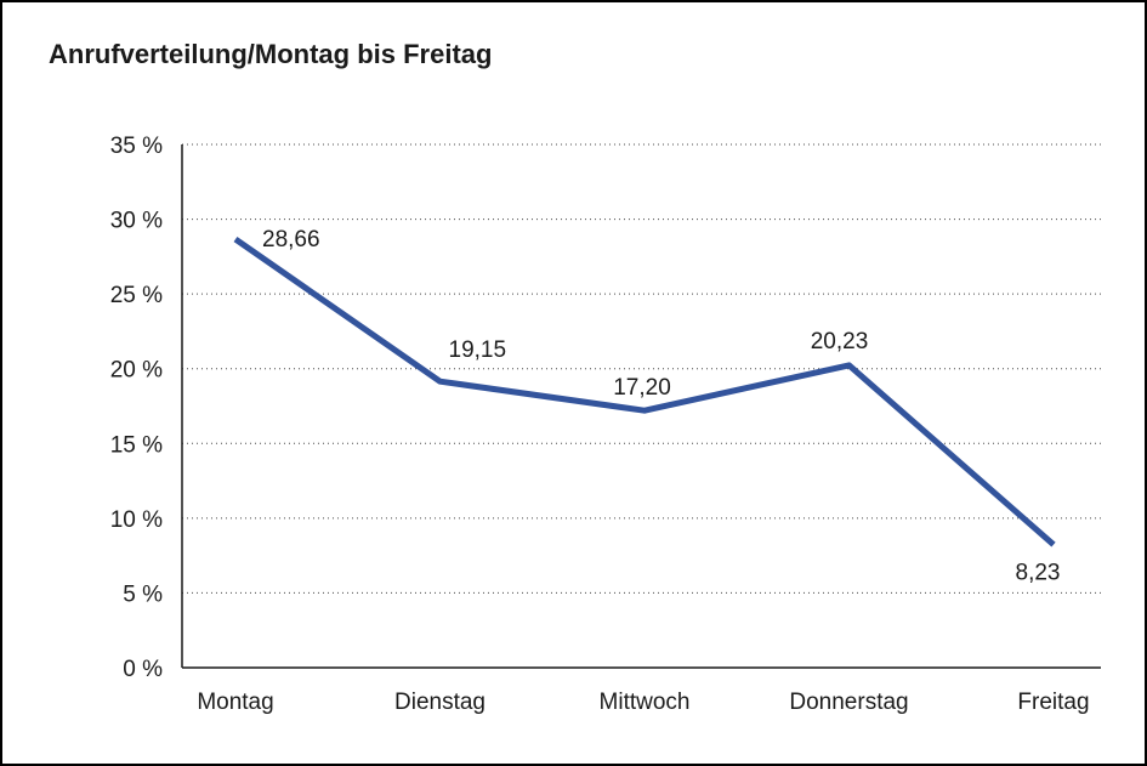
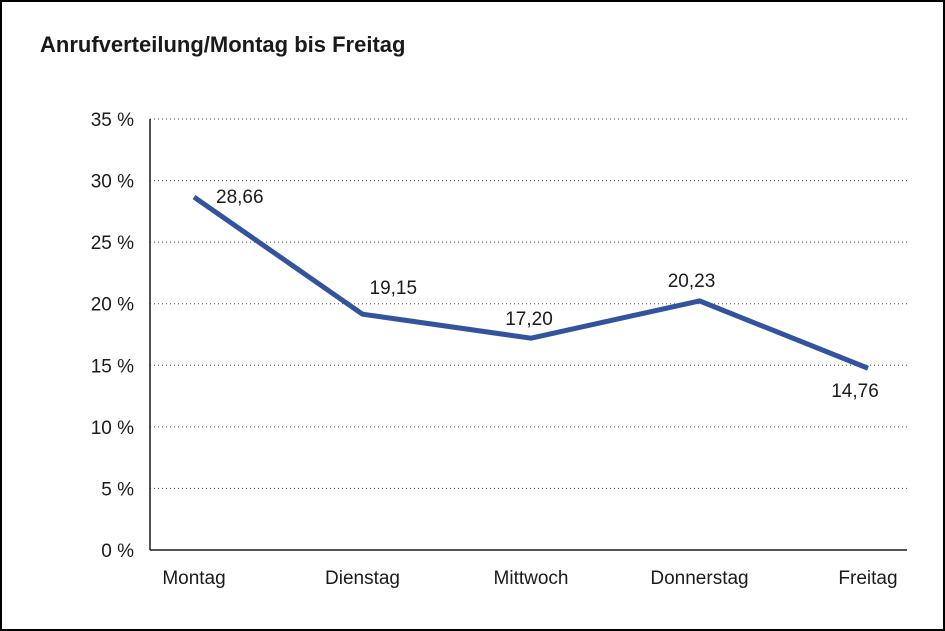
Freitag: 8,23 -> 14,76
